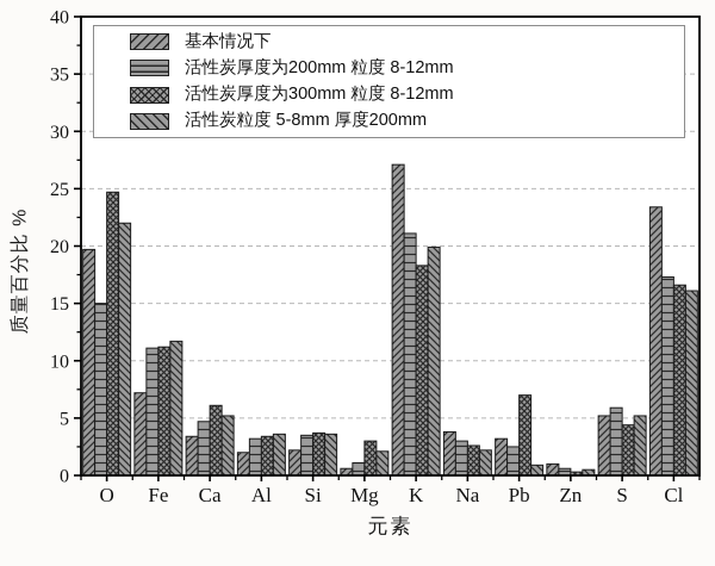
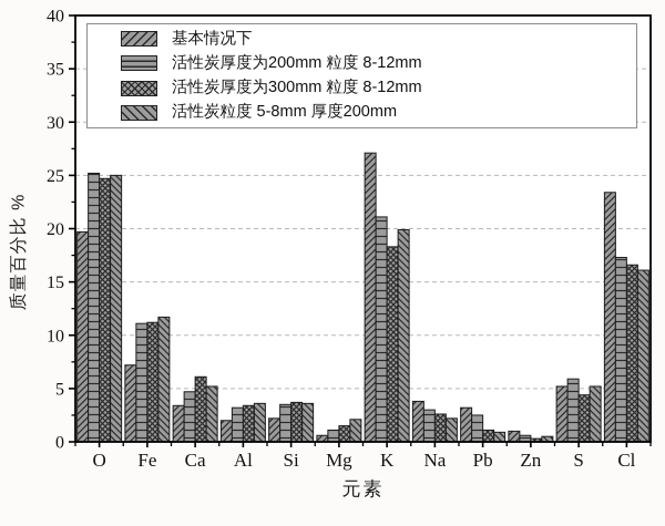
活性炭厚度为200mm 粒度 8-12mm/O: 15 -> 25
活性炭粒度 5-8mm 厚度200mm/O: 22 -> 25
活性炭厚度为300mm 粒度 8-12mm/Mg: 3 -> 2
活性炭厚度为300mm 粒度 8-12mm/Pb: 7 -> 1
